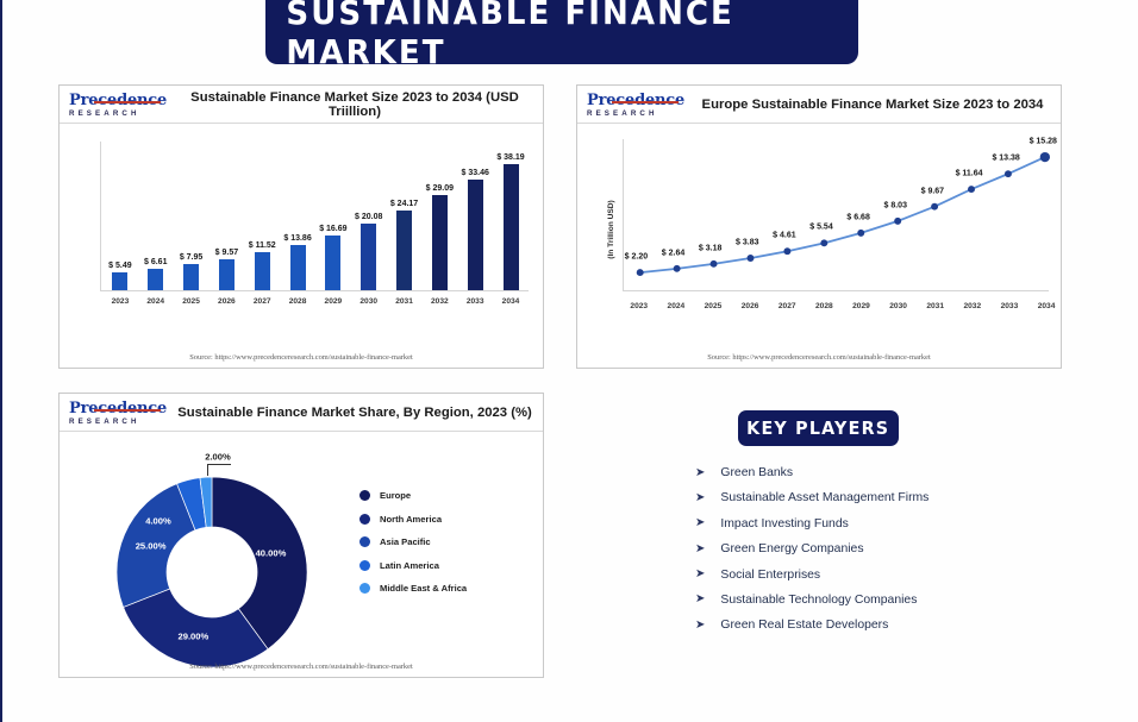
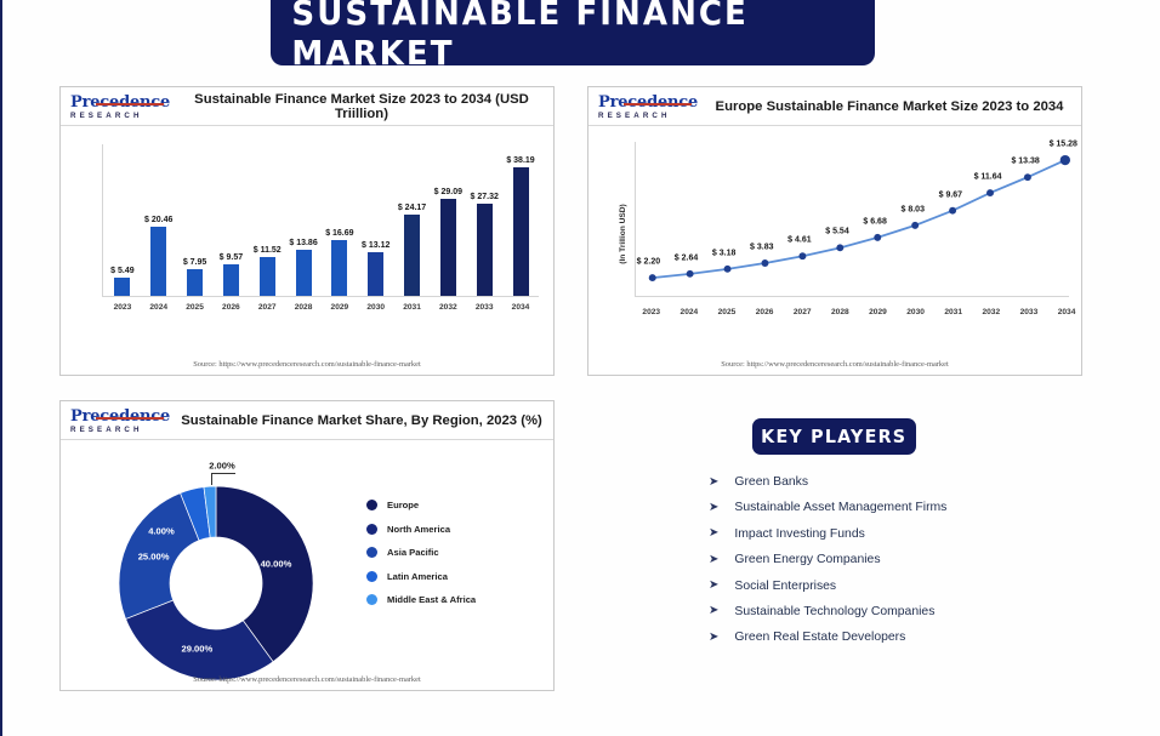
Sustainable Finance Market Size 2023 to 2034 (USD Triillion)/2024: 6.61 -> 20.46
Sustainable Finance Market Size 2023 to 2034 (USD Triillion)/2030: 20.08 -> 13.12
Sustainable Finance Market Size 2023 to 2034 (USD Triillion)/2033: 33.46 -> 27.32
